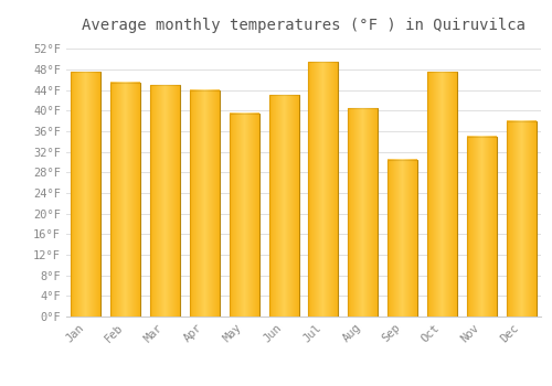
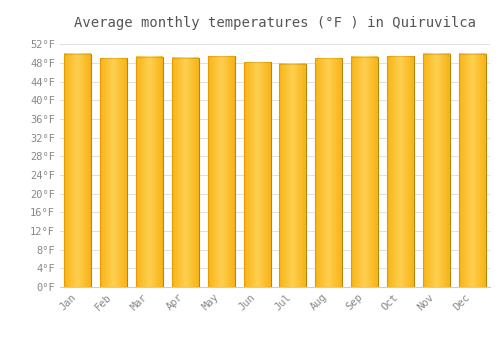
Jan: 47.5°F -> 50.0°F
Feb: 45.5°F -> 49.0°F
Mar: 45.0°F -> 49.3°F
Apr: 44.0°F -> 49.1°F
May: 39.5°F -> 49.5°F
Jun: 43.0°F -> 48.2°F
Jul: 49.5°F -> 47.8°F
Aug: 40.5°F -> 49.0°F
Sep: 30.5°F -> 49.3°F
Oct: 47.5°F -> 49.5°F
Nov: 35.0°F -> 50.0°F
Dec: 38.0°F -> 50.0°F
